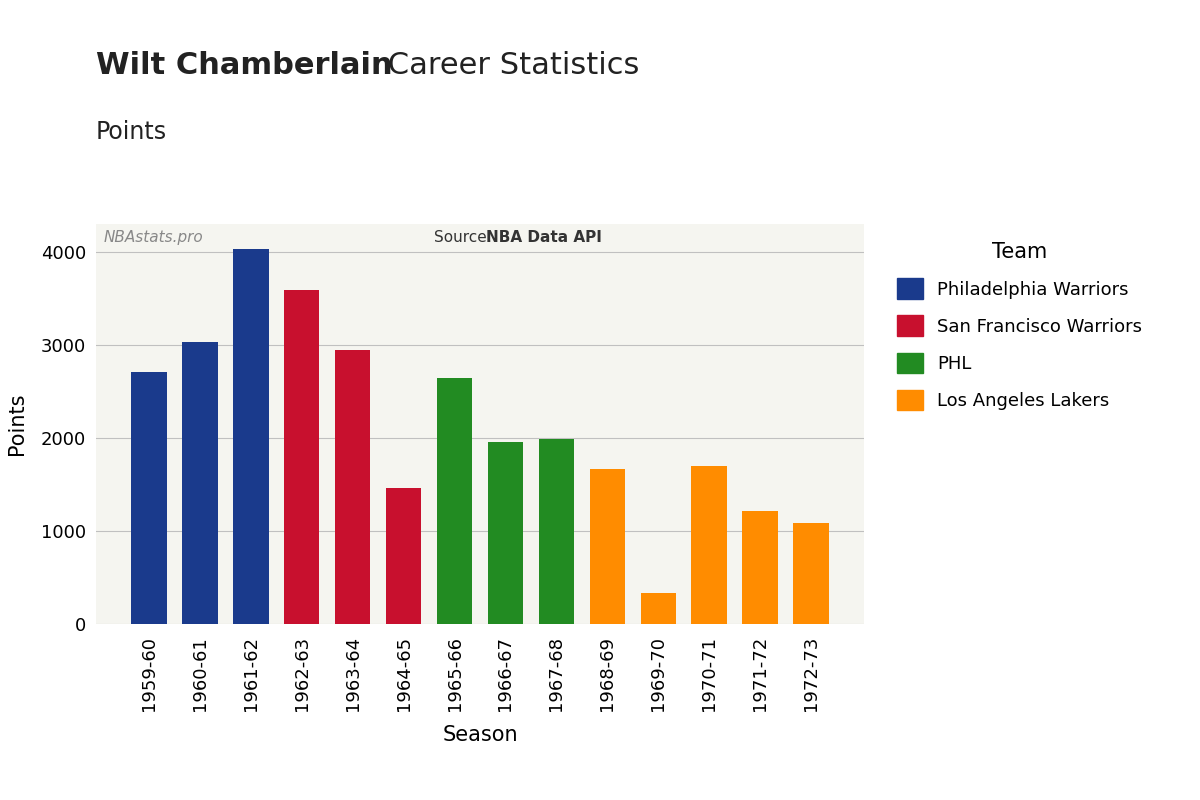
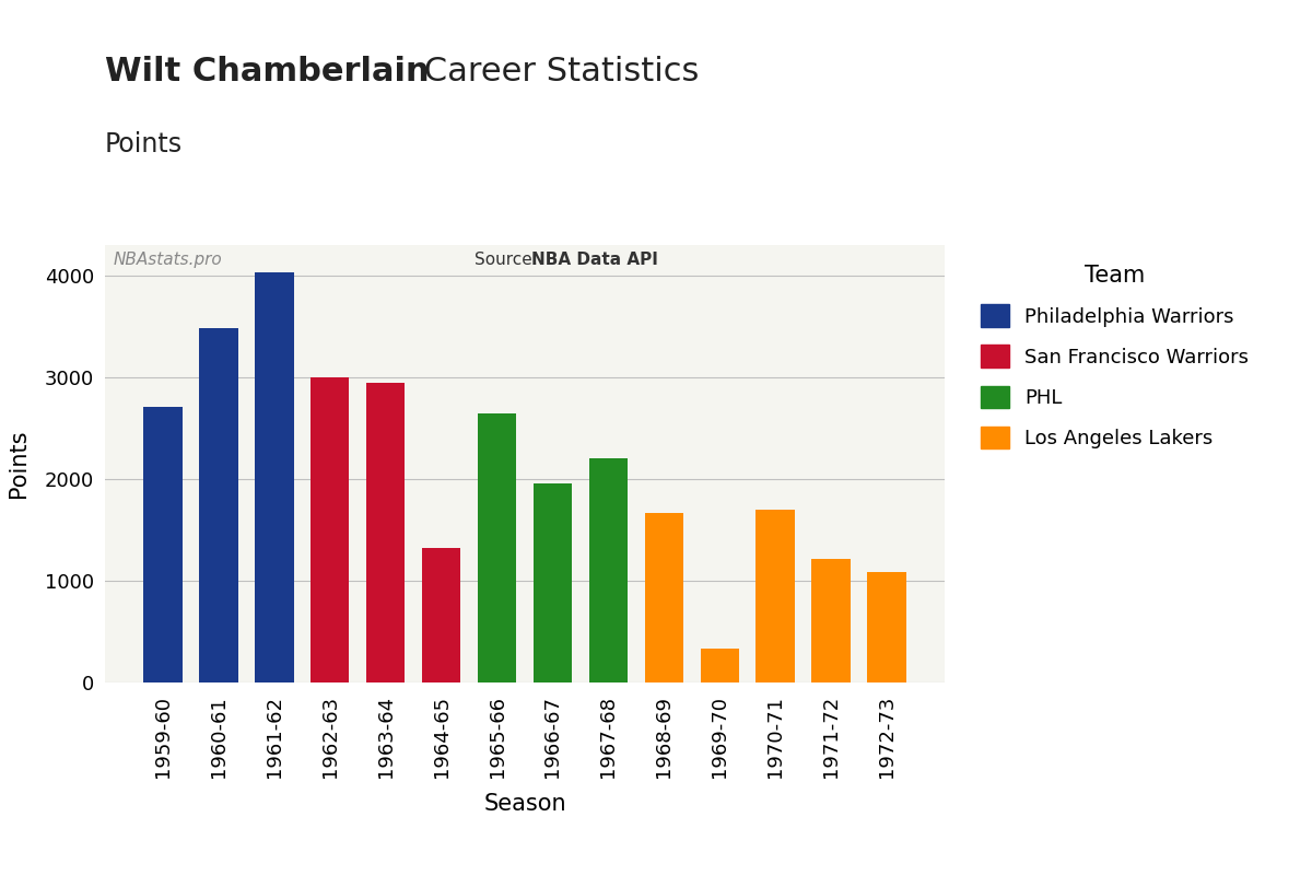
1960-61: 3030 -> 3480
1962-63: 3590 -> 3000
1964-65: 1460 -> 1320
1967-68: 1990 -> 2200
